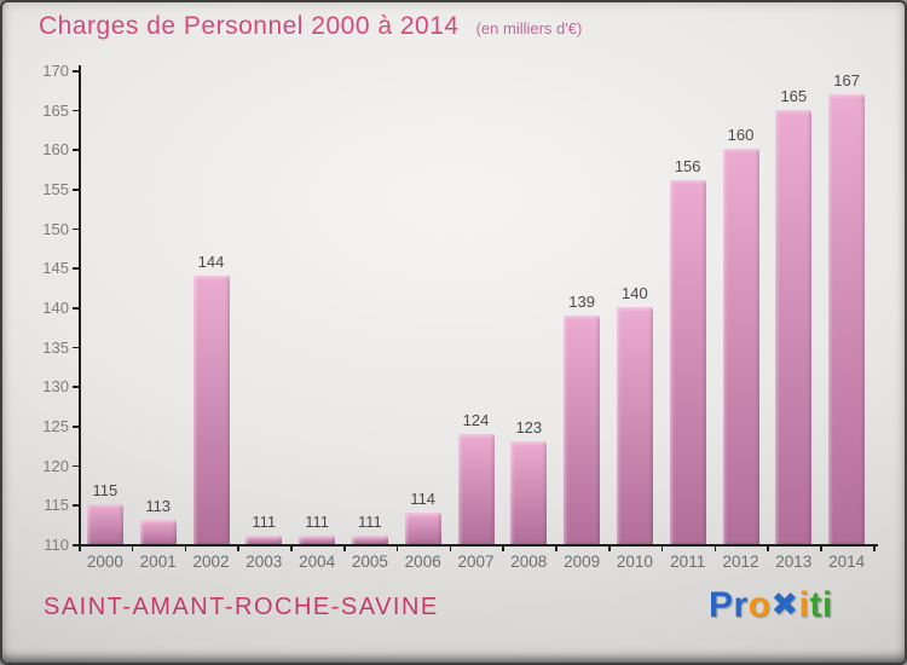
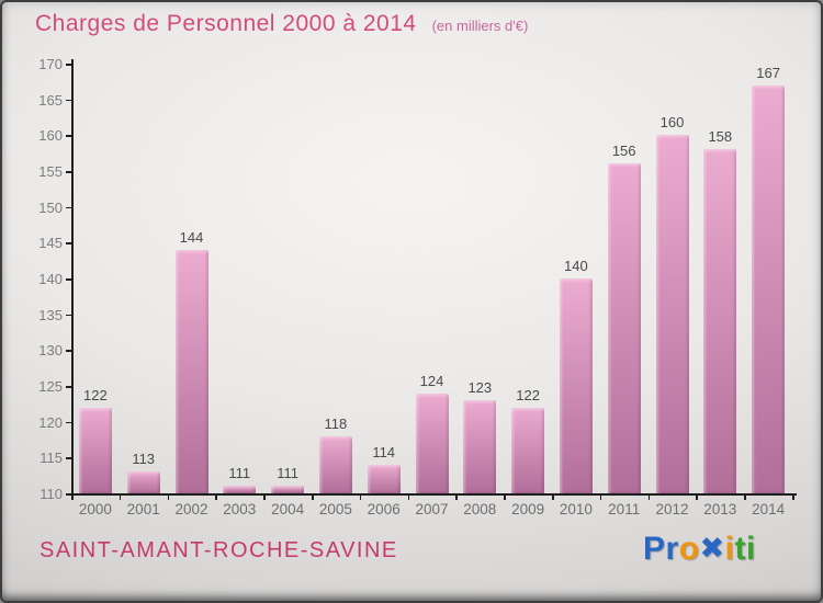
2000: 115 -> 122
2005: 111 -> 118
2009: 139 -> 122
2013: 165 -> 158
